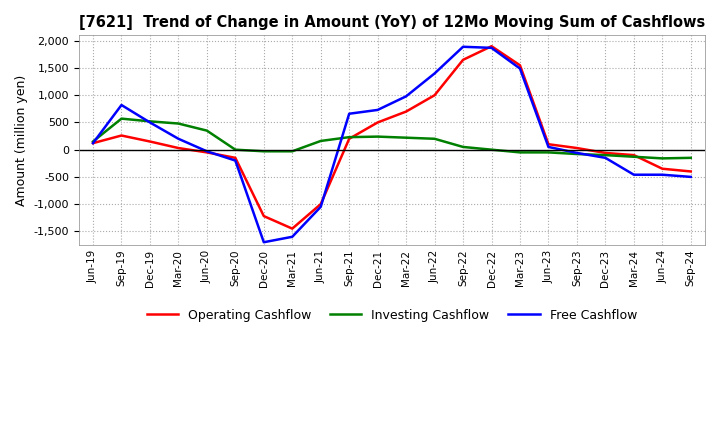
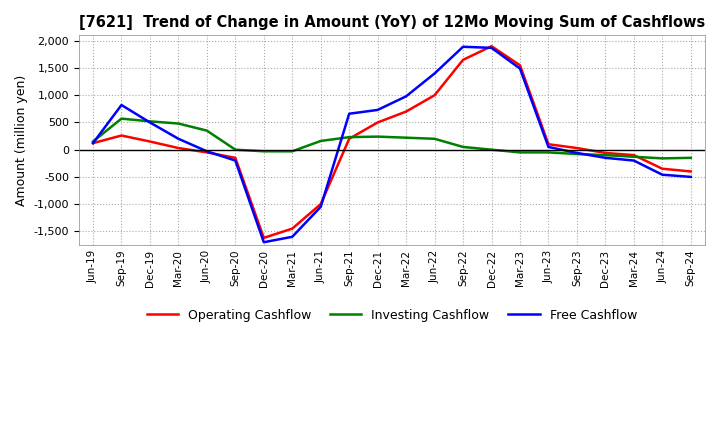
Operating Cashflow/Dec-20: -1,220 -> -1,620
Free Cashflow/Mar-24: -460 -> -200
